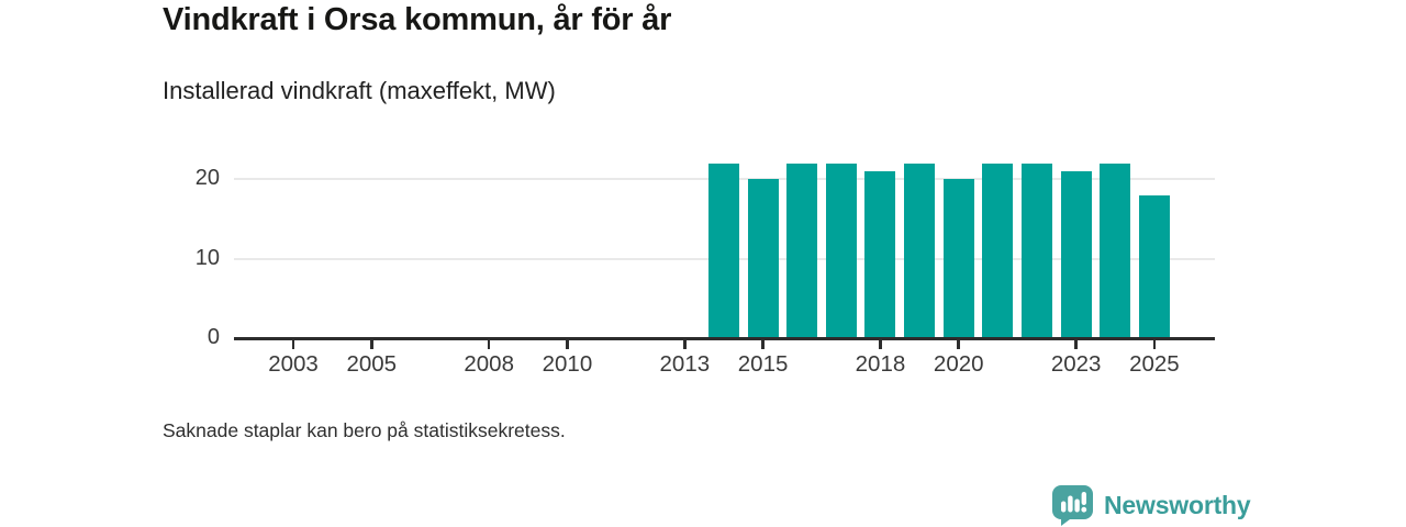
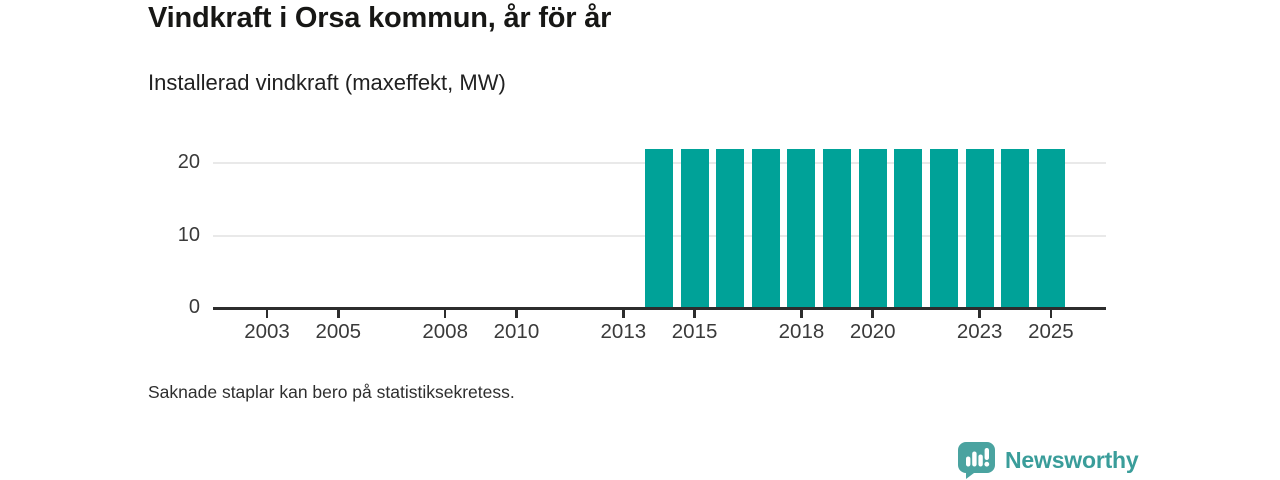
2015: 20 -> 22
2018: 21 -> 22
2020: 20 -> 22
2023: 21 -> 22
2025: 18 -> 22
